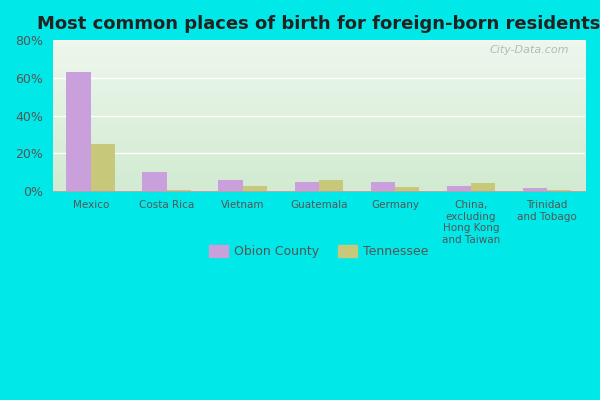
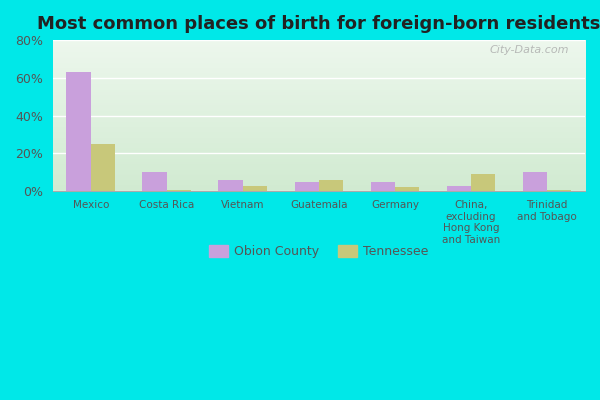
Tennessee/China, excluding Hong Kong and Taiwan: 4% -> 9%
Obion County/Trinidad and Tobago: 2% -> 10%
